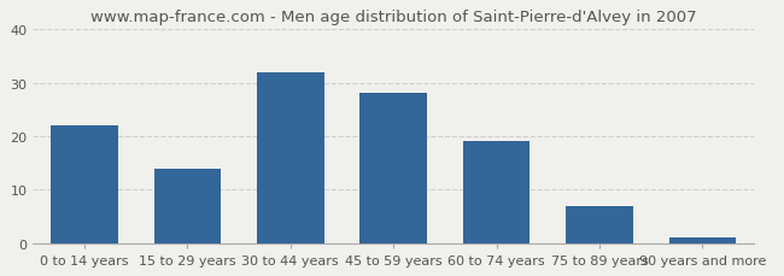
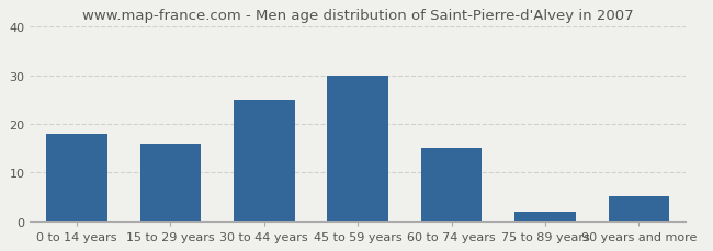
0 to 14 years: 22 -> 18
15 to 29 years: 14 -> 16
30 to 44 years: 32 -> 25
45 to 59 years: 28 -> 30
60 to 74 years: 19 -> 15
75 to 89 years: 7 -> 2
90 years and more: 1 -> 5
